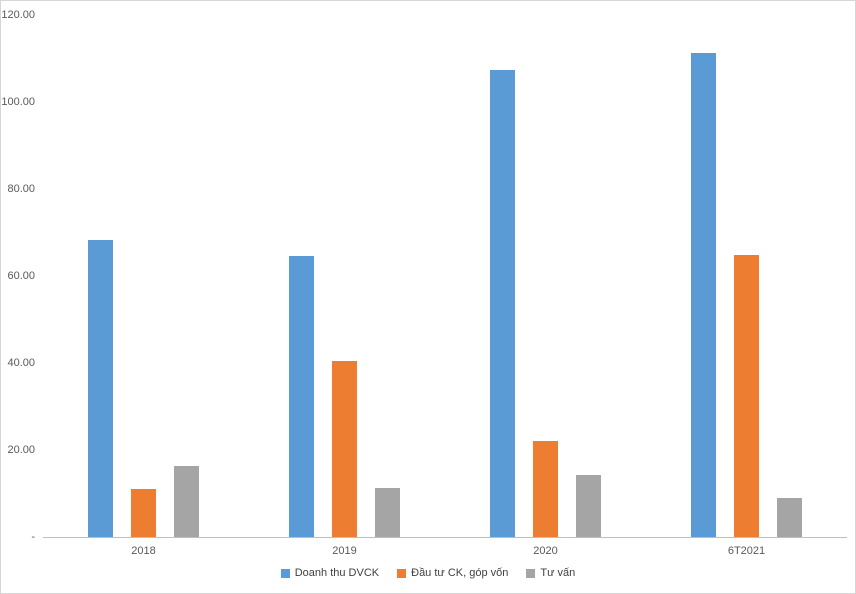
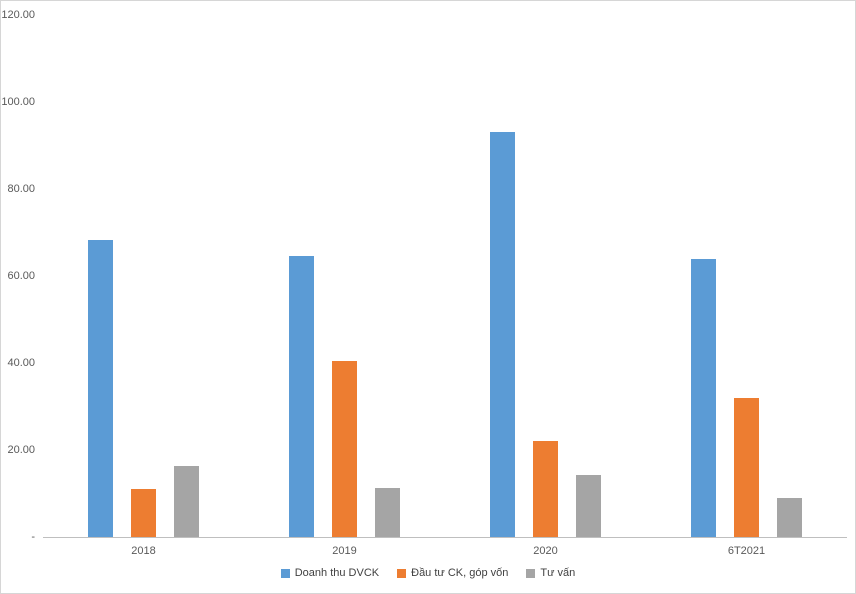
Doanh thu DVCK/2020: 107 -> 93
Doanh thu DVCK/6T2021: 111 -> 64
Đầu tư CK, góp vốn/6T2021: 65 -> 32
